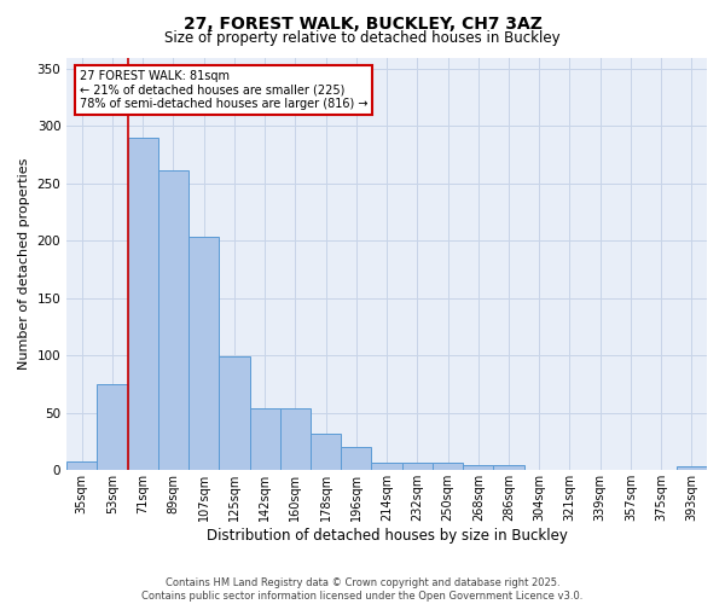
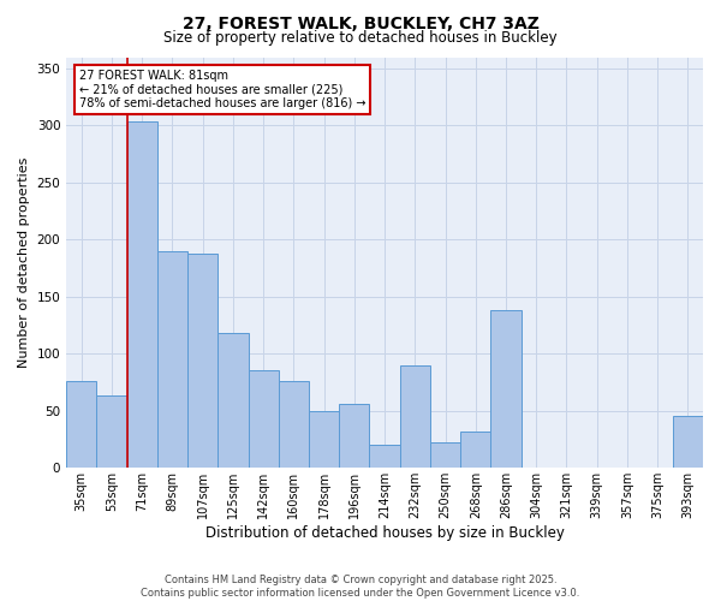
35sqm: 8 -> 76
53sqm: 75 -> 64
71sqm: 290 -> 304
89sqm: 262 -> 190
107sqm: 204 -> 188
125sqm: 99 -> 118
142sqm: 54 -> 86
160sqm: 54 -> 76
178sqm: 32 -> 50
196sqm: 20 -> 56
214sqm: 7 -> 20
232sqm: 7 -> 90
250sqm: 7 -> 22
268sqm: 4 -> 32
286sqm: 4 -> 138
393sqm: 3 -> 46
